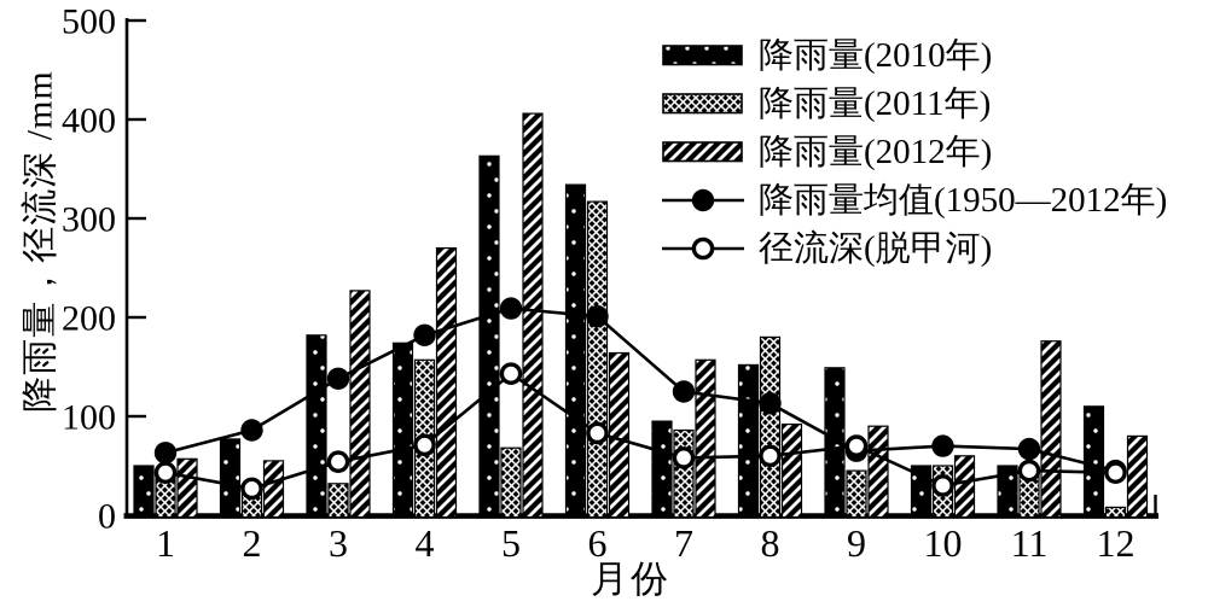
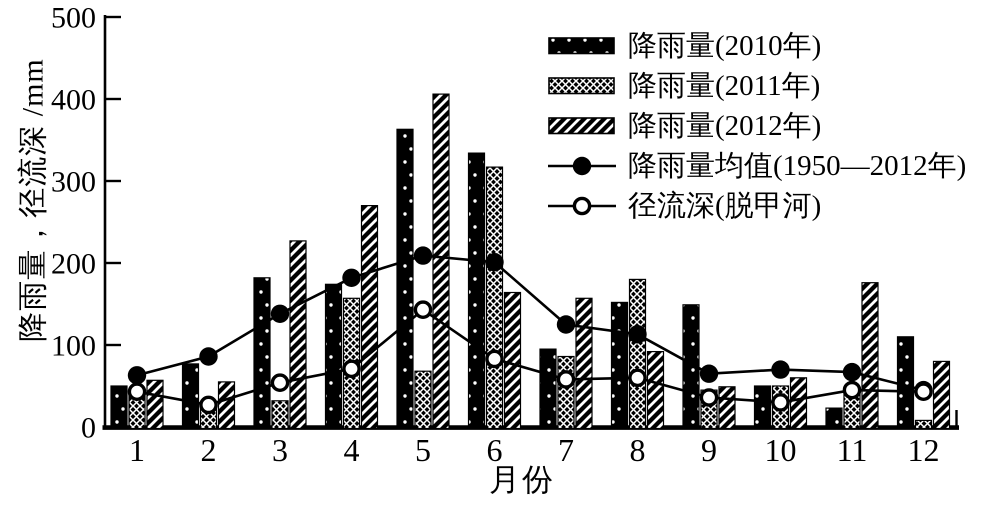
降雨量(2012年)/9: 90 -> 50
径流深(脱甲河)/9: 70 -> 40
降雨量(2010年)/11: 50 -> 20
